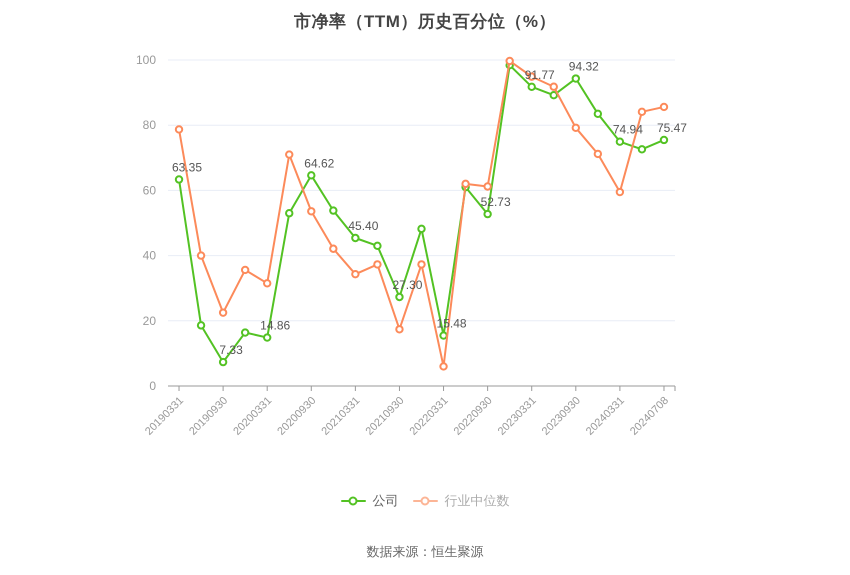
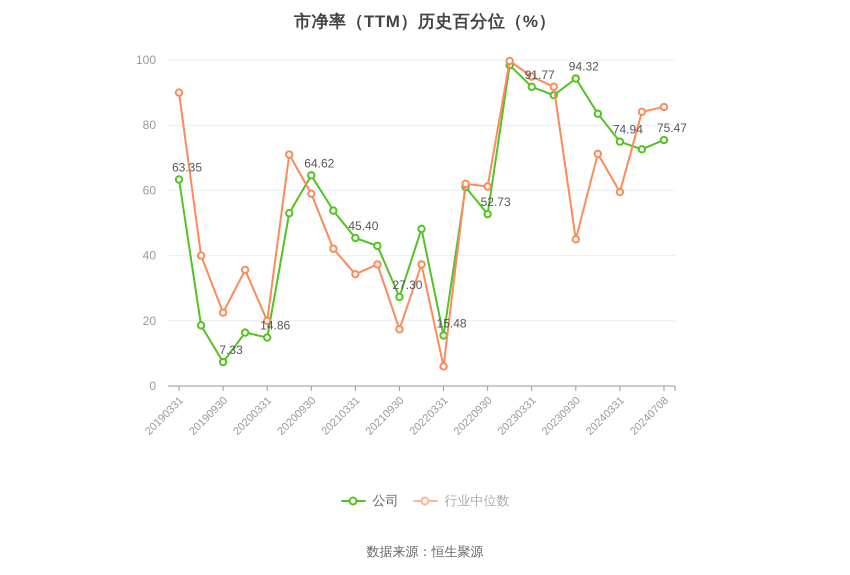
行业中位数/20190331: 79 -> 90
行业中位数/20200331: 32 -> 20
行业中位数/20200930: 54 -> 59
行业中位数/20230930: 79 -> 45
